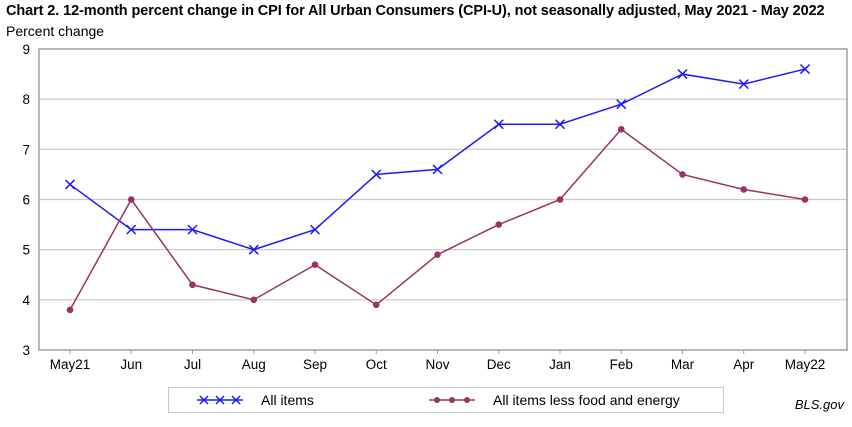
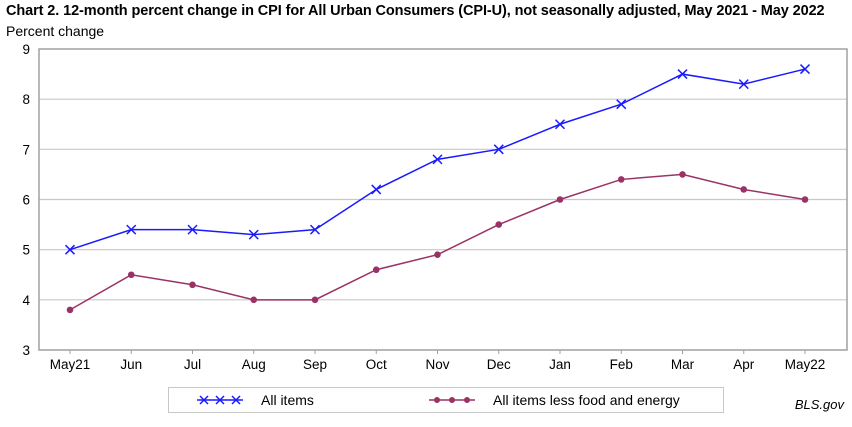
All items/May21: 6.3 -> 5.0
All items less food and energy/Jun: 6.0 -> 4.5
All items/Aug: 5.0 -> 5.3
All items less food and energy/Sep: 4.7 -> 4.0
All items/Oct: 6.5 -> 6.2
All items less food and energy/Oct: 3.9 -> 4.6
All items/Nov: 6.6 -> 6.8
All items/Dec: 7.5 -> 7.0
All items less food and energy/Feb: 7.4 -> 6.4
